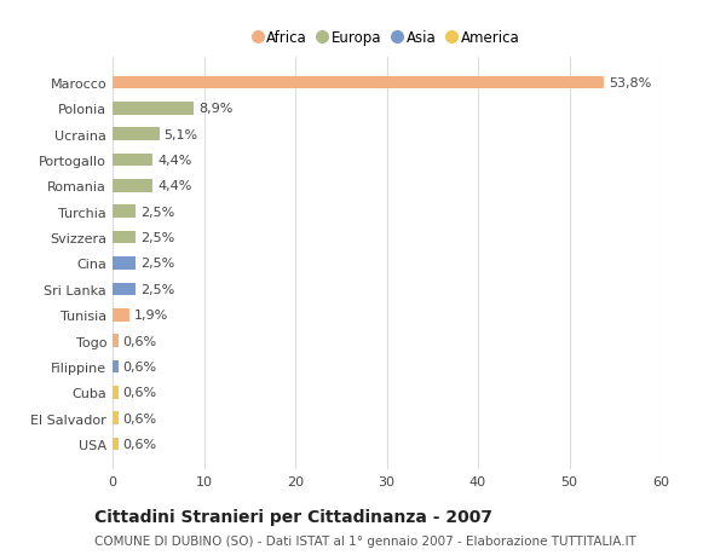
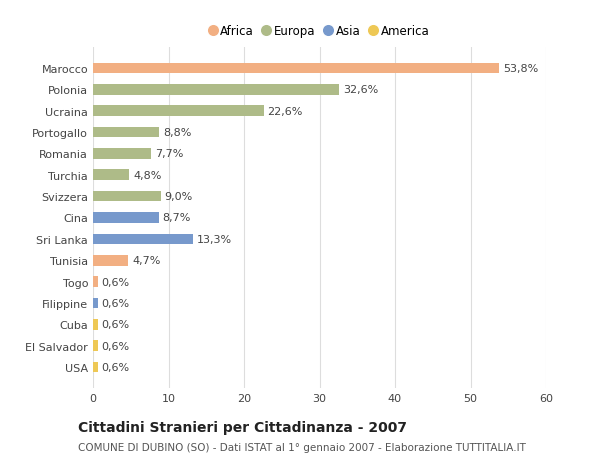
Polonia: 8,9% -> 32,6%
Ucraina: 5,1% -> 22,6%
Portogallo: 4,4% -> 8,8%
Romania: 4,4% -> 7,7%
Turchia: 2,5% -> 4,8%
Svizzera: 2,5% -> 9,0%
Cina: 2,5% -> 8,7%
Sri Lanka: 2,5% -> 13,3%
Tunisia: 1,9% -> 4,7%
